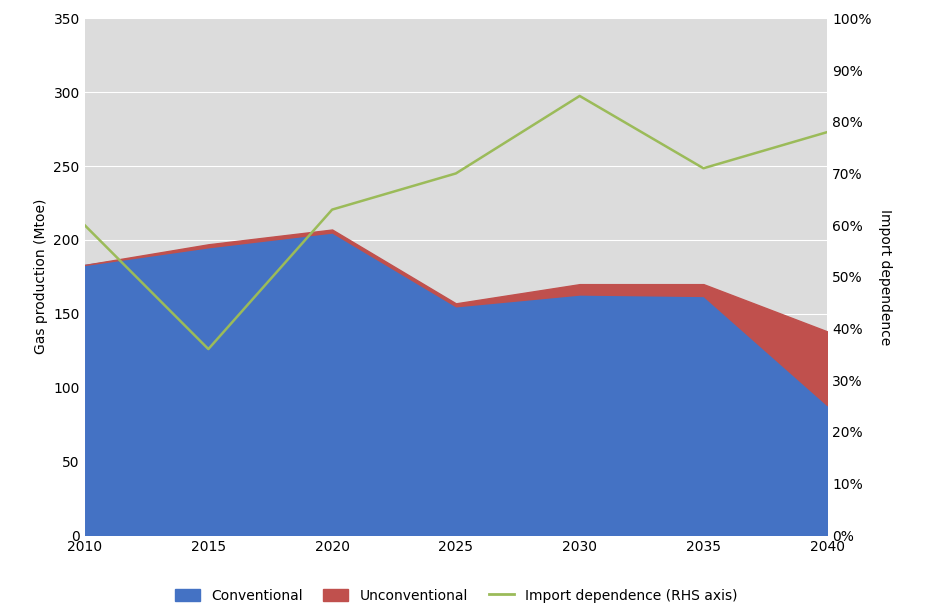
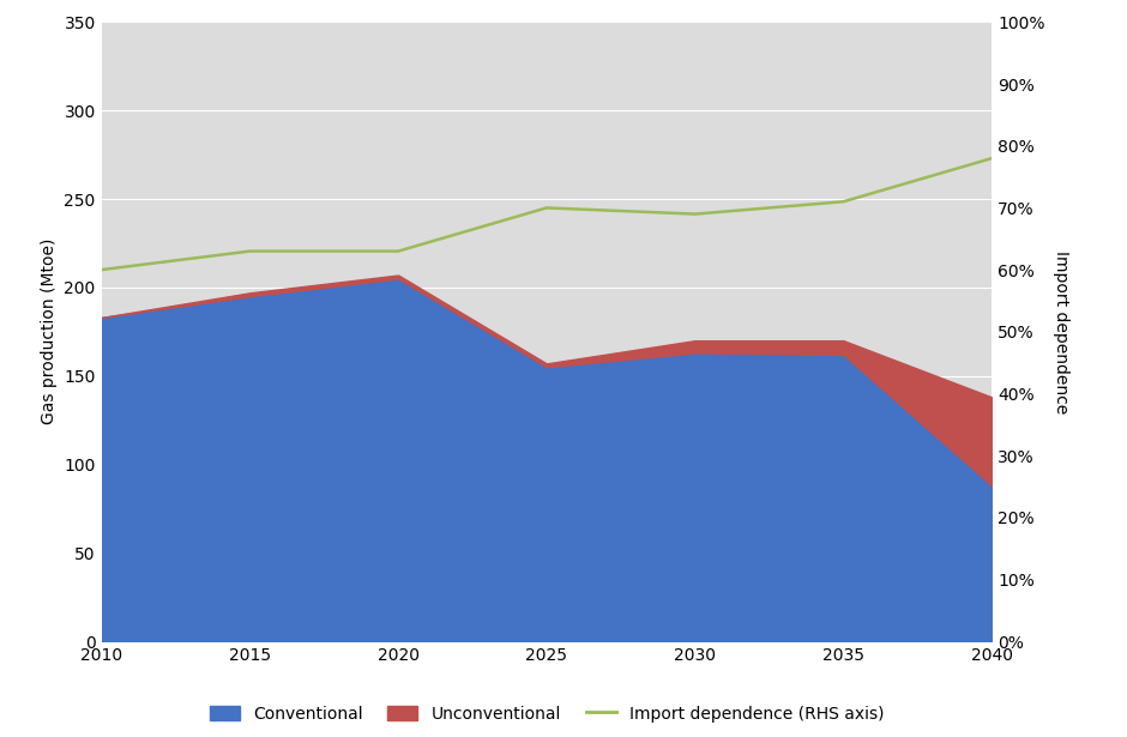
Import dependence (RHS axis)/2015: 36% -> 63%
Import dependence (RHS axis)/2030: 85% -> 69%
